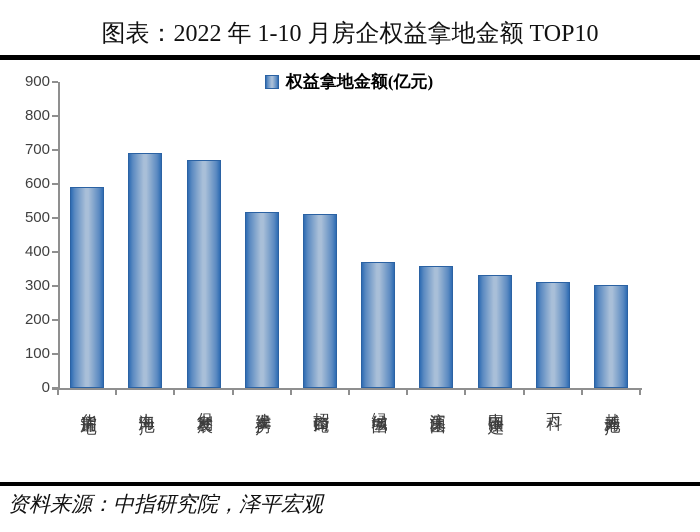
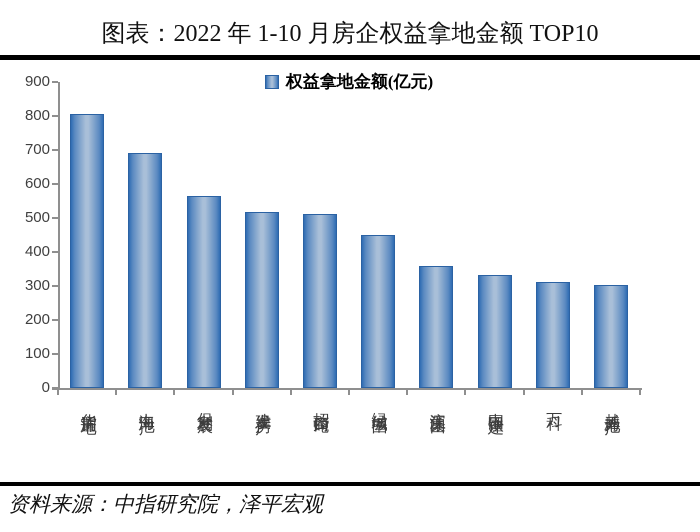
华润置地: 590 -> 800
保利发展: 670 -> 560
绿城中国: 370 -> 450
